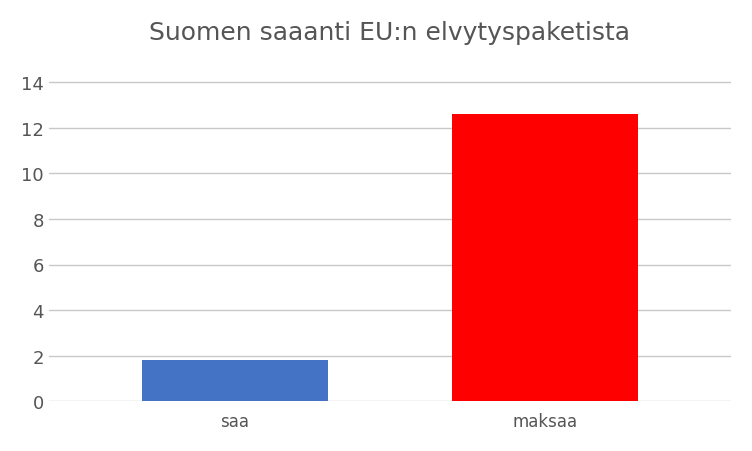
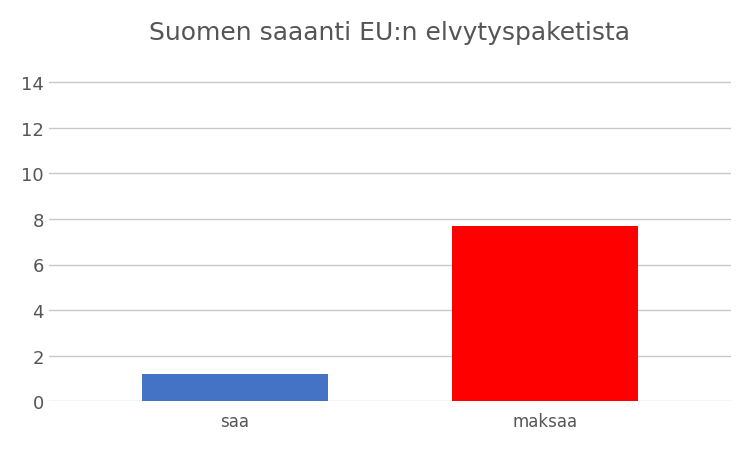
saa: 1.8 -> 1.2
maksaa: 12.6 -> 7.7
